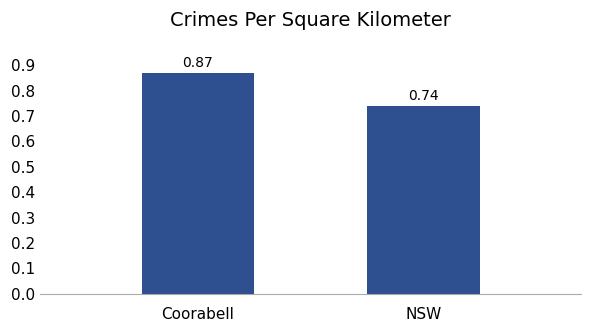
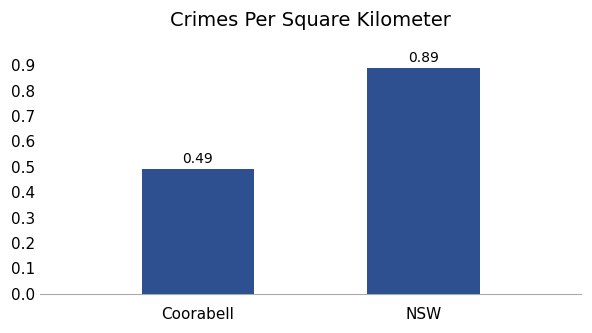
Coorabell: 0.87 -> 0.49
NSW: 0.74 -> 0.89
